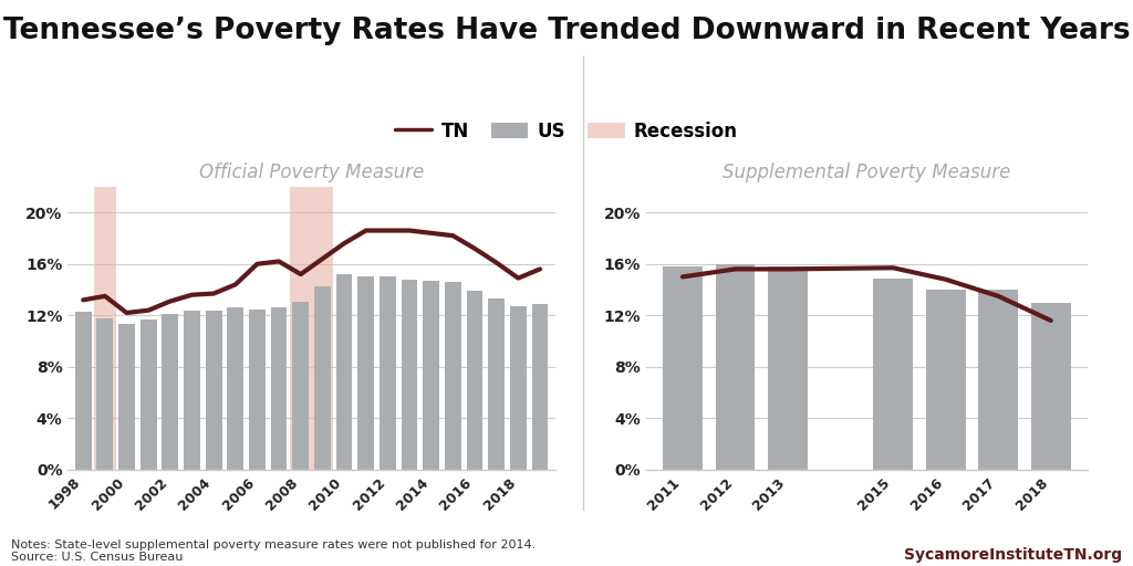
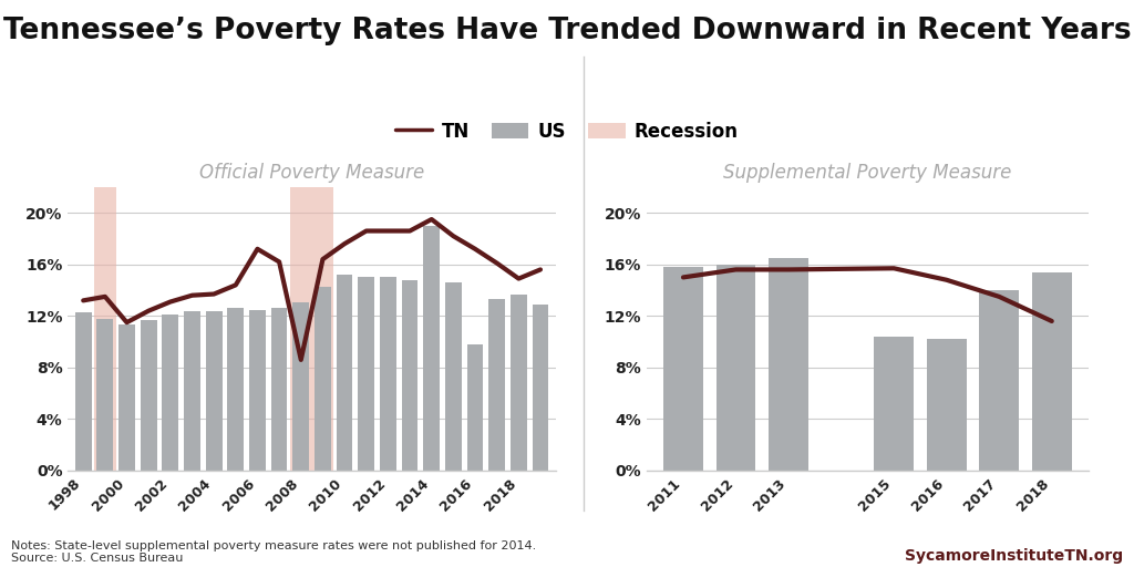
Official Poverty Measure/TN/2000: 12.2% -> 11.5%
Official Poverty Measure/TN/2006: 16.0% -> 17.2%
Official Poverty Measure/TN/2008: 15.2% -> 8.6%
Official Poverty Measure/US/2014: 14.7% -> 19.0%
Official Poverty Measure/TN/2014: 18.4% -> 19.5%
Official Poverty Measure/US/2016: 13.9% -> 9.8%
Official Poverty Measure/US/2018: 12.7% -> 13.7%
Supplemental Poverty Measure/US/2013: 15.8% -> 16.5%
Supplemental Poverty Measure/US/2015: 14.9% -> 10.4%
Supplemental Poverty Measure/US/2016: 14.0% -> 10.2%
Supplemental Poverty Measure/US/2018: 13.0% -> 15.4%
